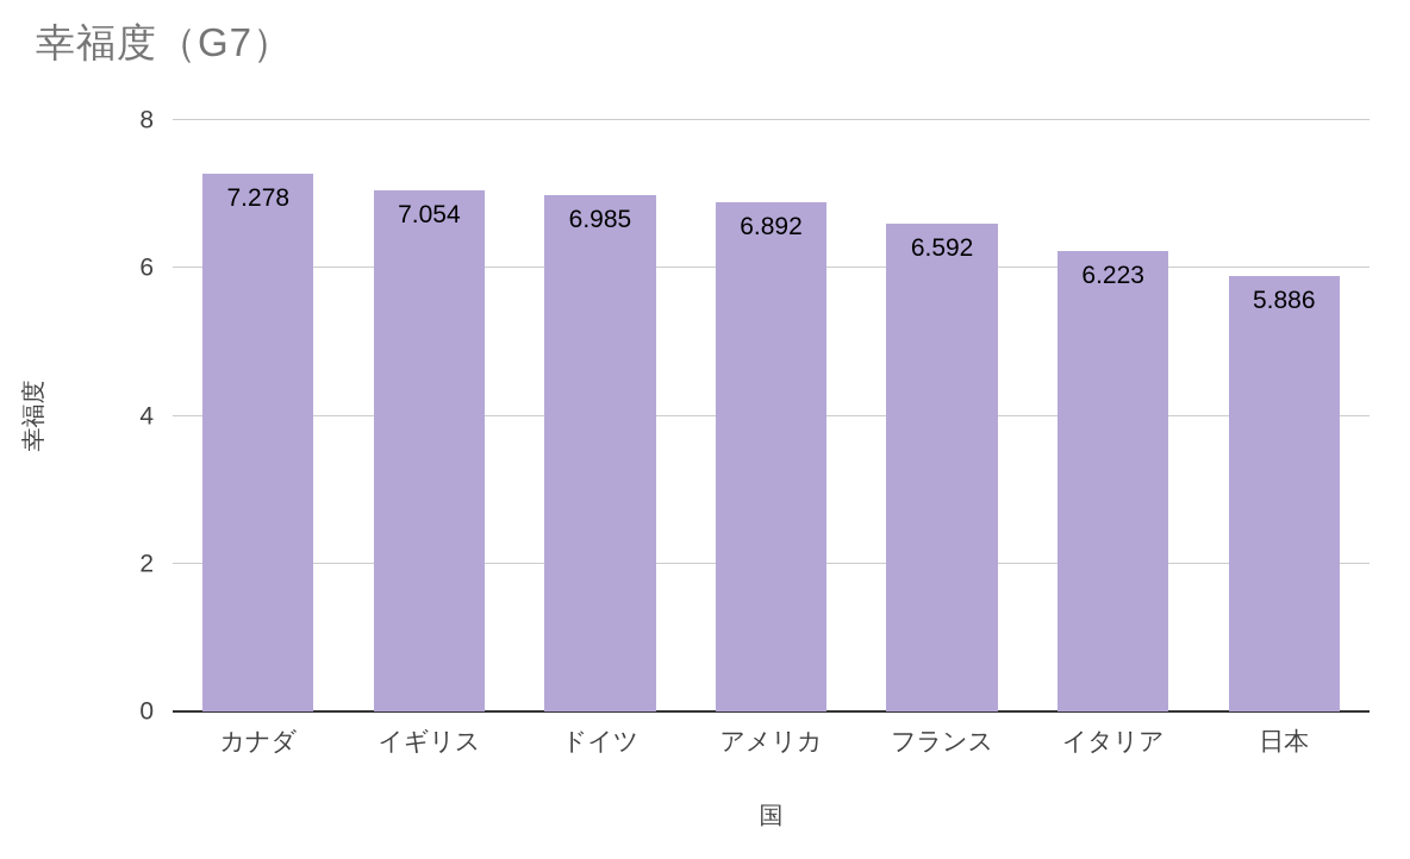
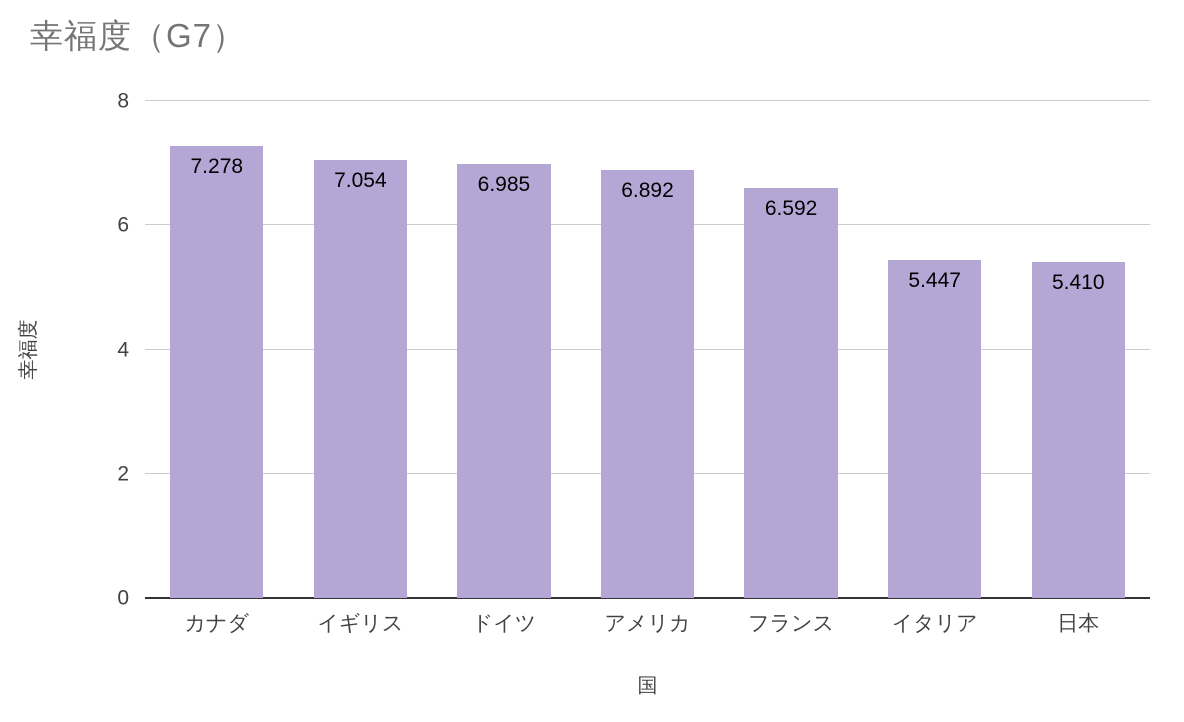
イタリア: 6.223 -> 5.447
日本: 5.886 -> 5.410
